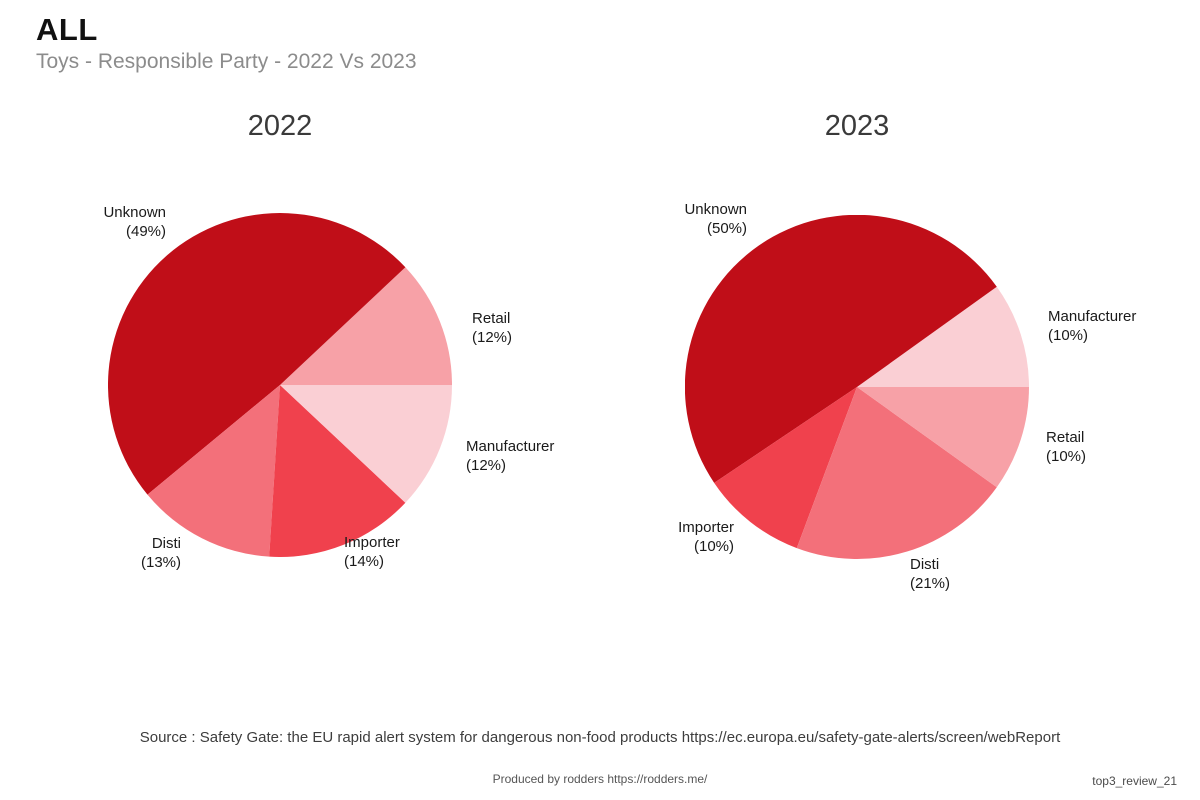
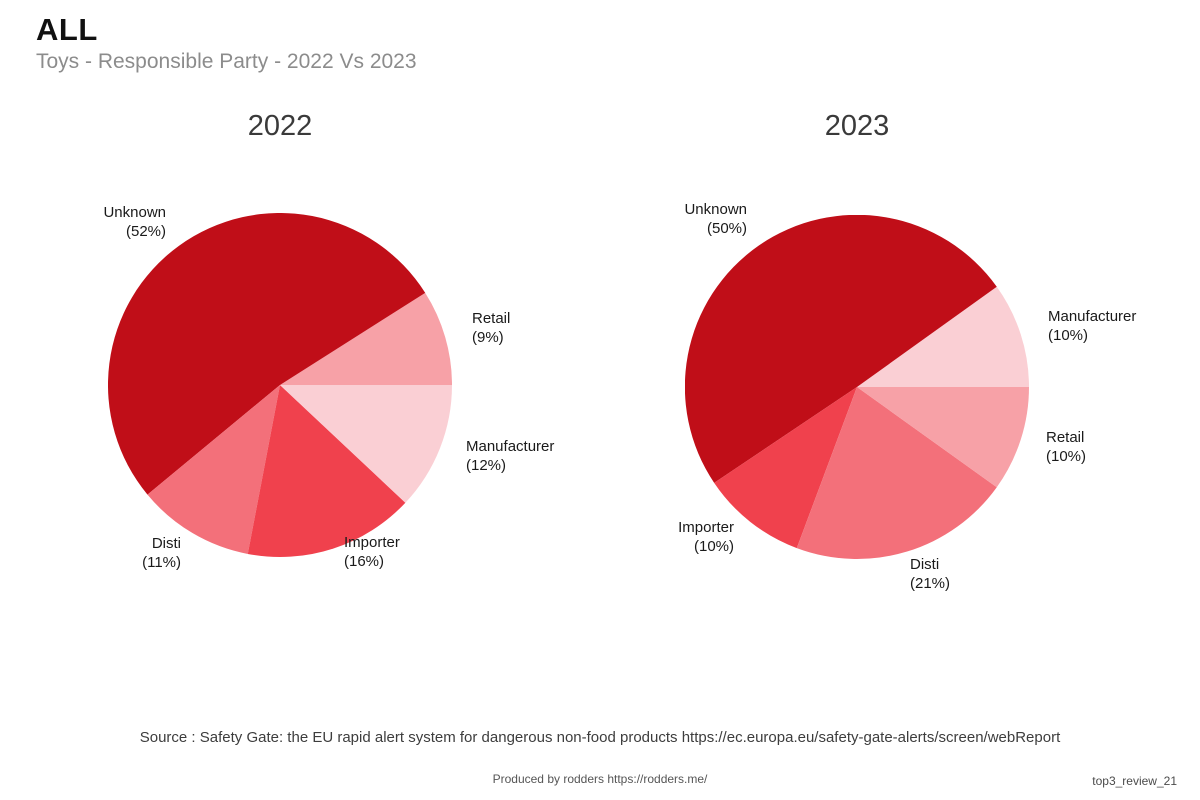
2022/Retail: 12% -> 9%
2022/Unknown: 49% -> 52%
2022/Disti: 13% -> 11%
2022/Importer: 14% -> 16%
